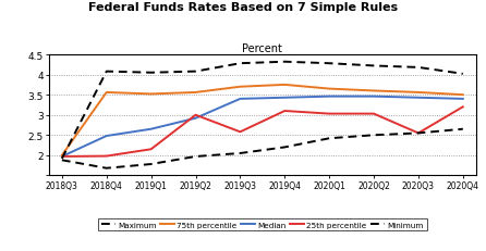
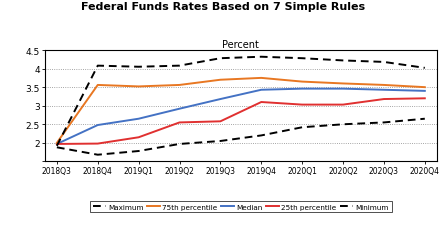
25th percentile/2019Q2: 3.00 -> 2.55
Median/2019Q3: 3.40 -> 3.18
25th percentile/2020Q3: 2.55 -> 3.18
